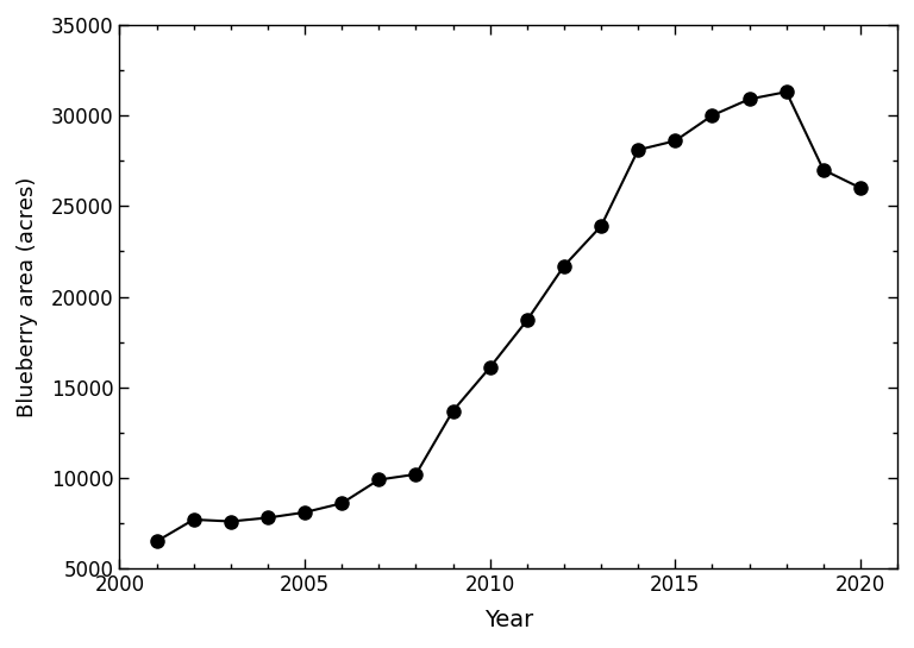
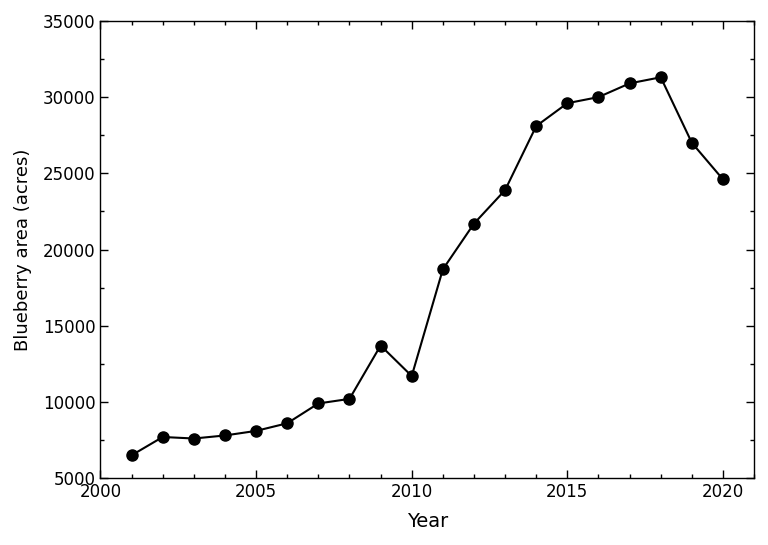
2010: 16100 -> 11700
2015: 28600 -> 29600
2020: 26000 -> 24600
